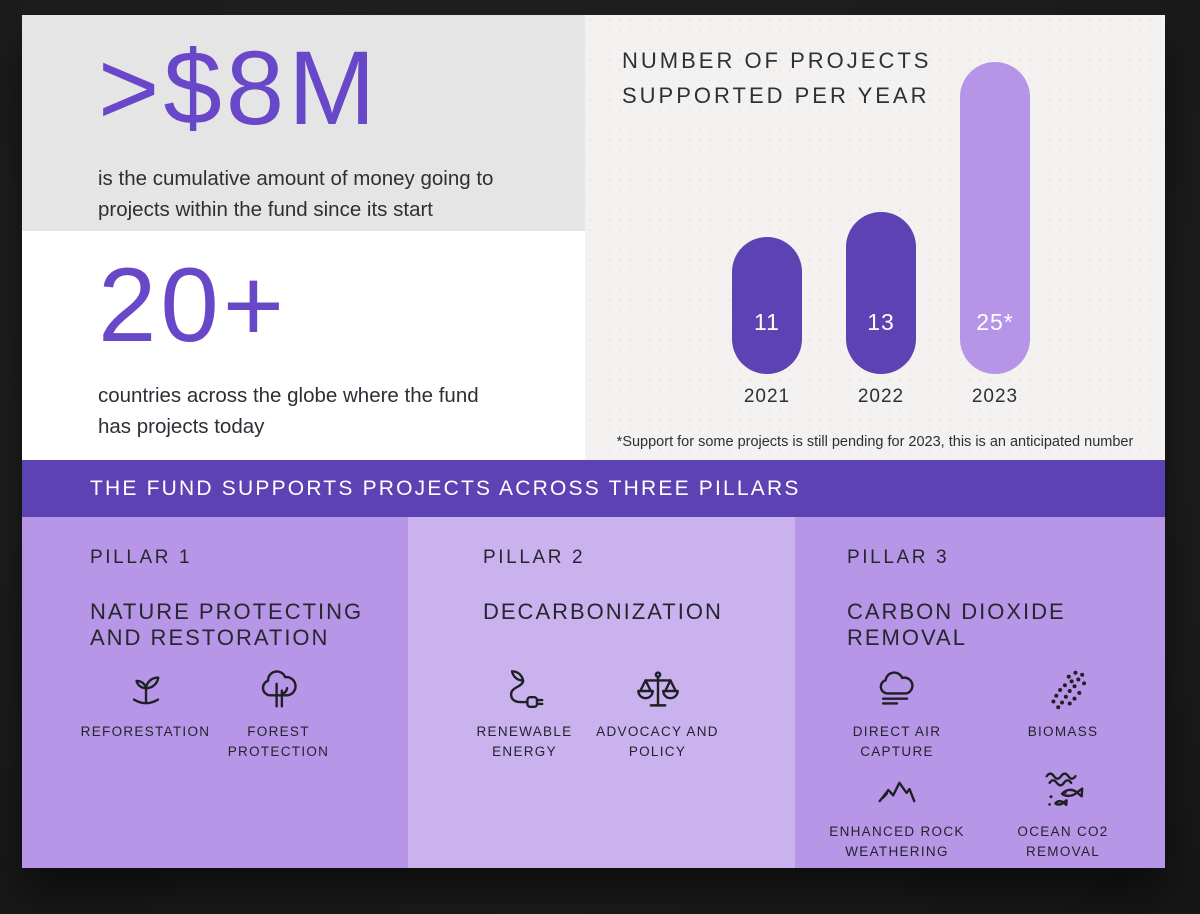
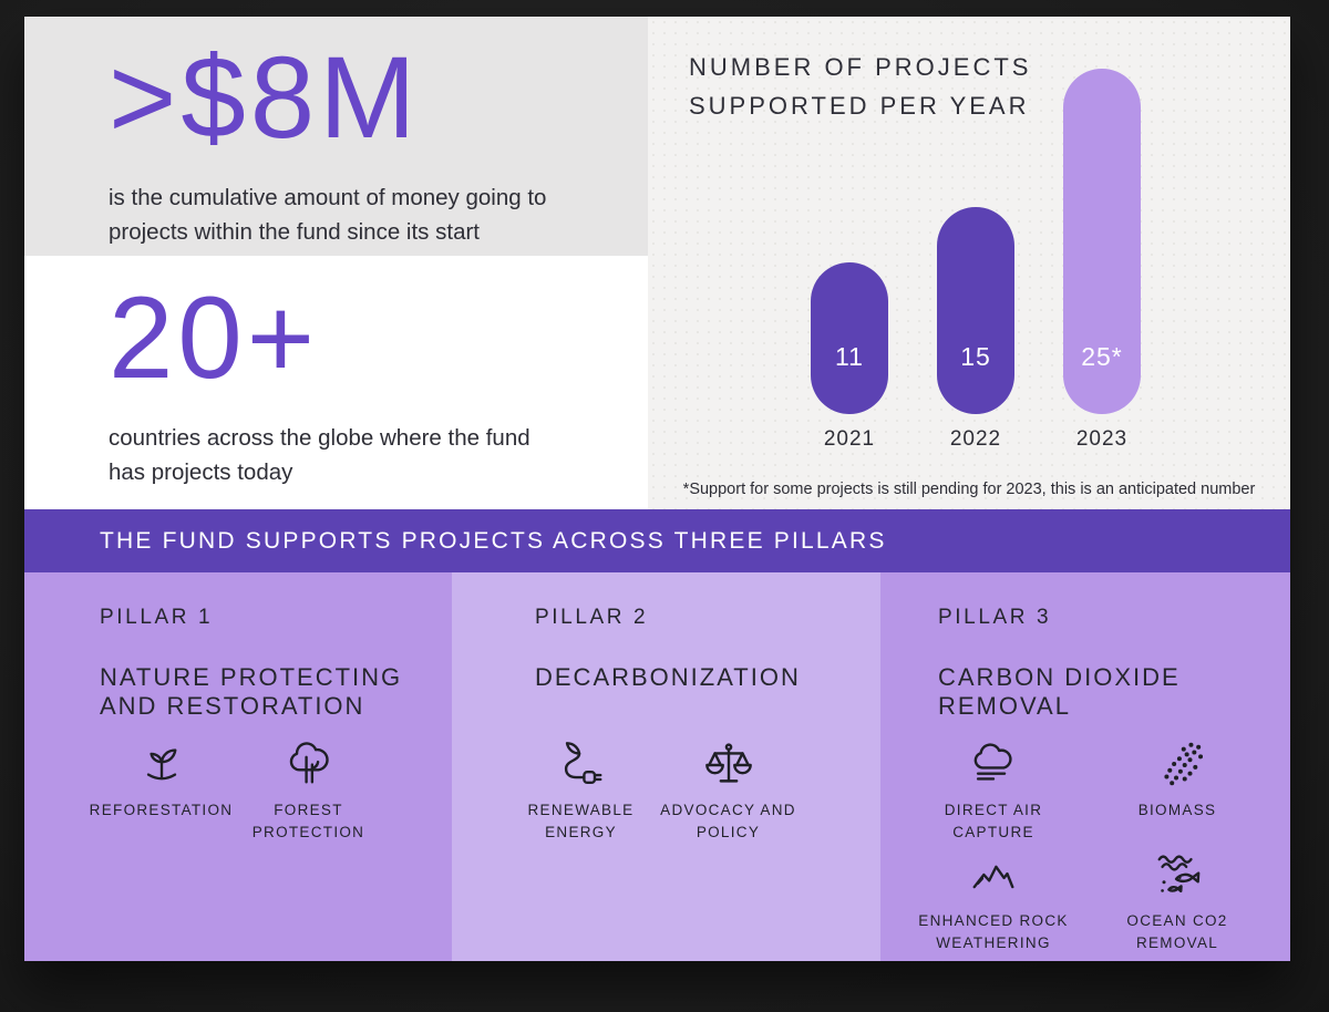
2022: 13 -> 15
